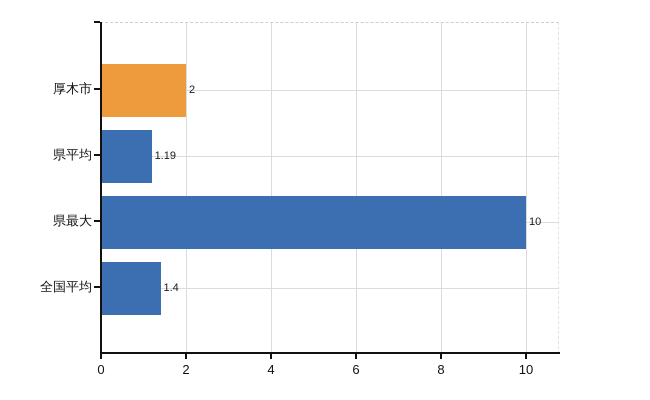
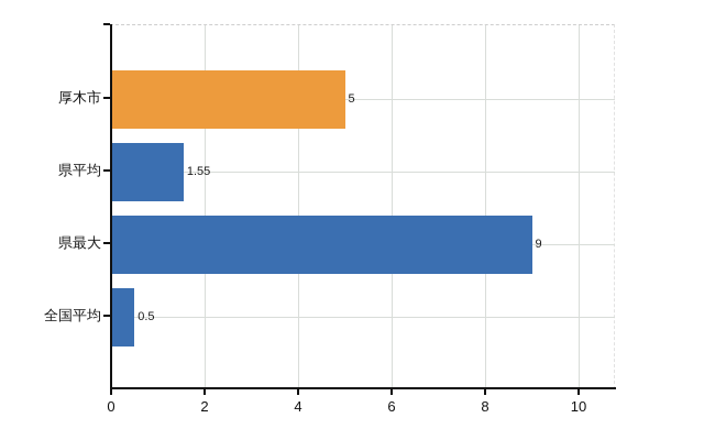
厚木市: 2 -> 5
県平均: 1.19 -> 1.55
県最大: 10 -> 9
全国平均: 1.4 -> 0.5
